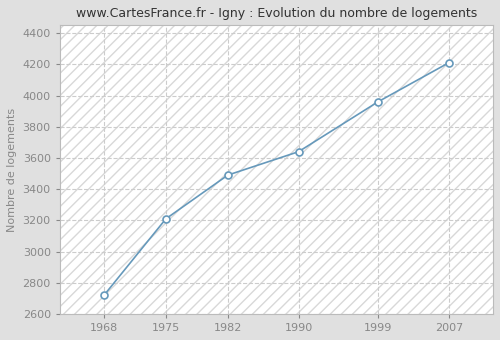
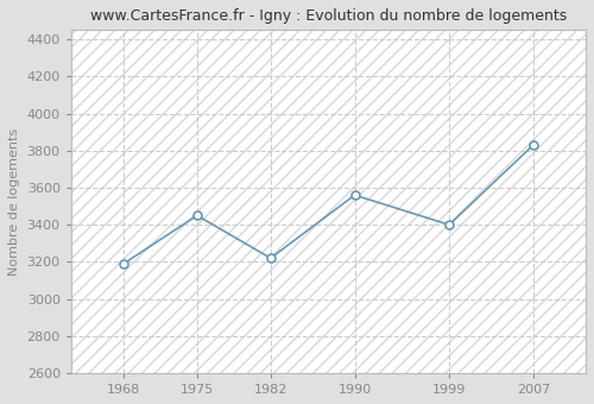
1968: 2720 -> 3190
1975: 3210 -> 3450
1982: 3490 -> 3220
1990: 3640 -> 3560
1999: 3960 -> 3400
2007: 4210 -> 3830
